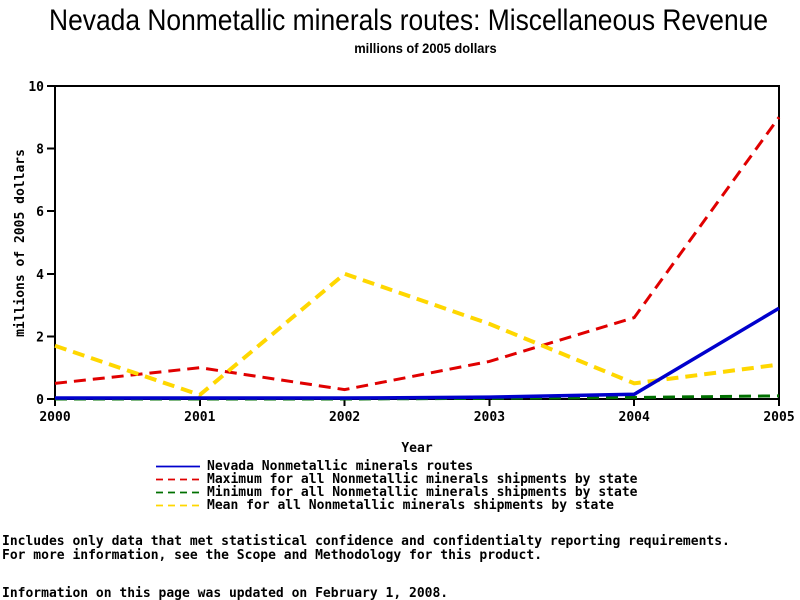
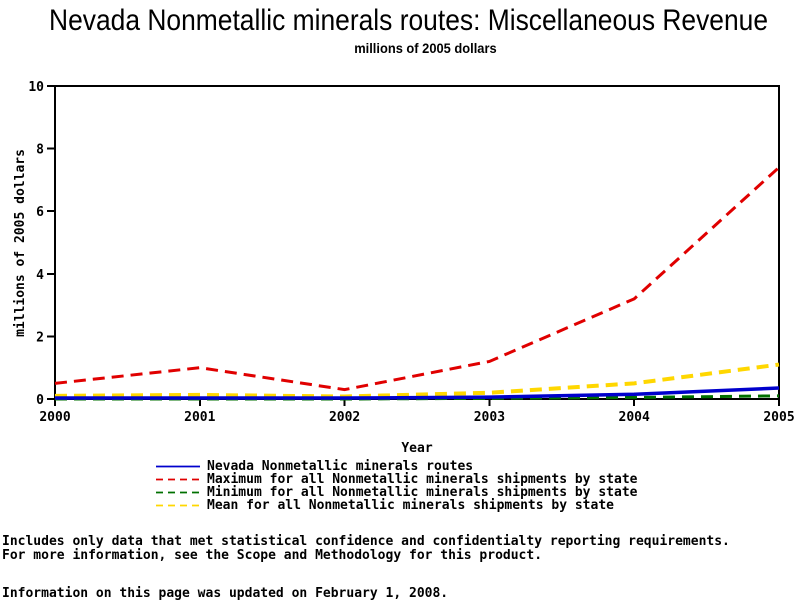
Mean for all Nonmetallic minerals shipments by state/2000: 1.7 -> 0.1
Mean for all Nonmetallic minerals shipments by state/2002: 4.0 -> 0.1
Mean for all Nonmetallic minerals shipments by state/2003: 2.4 -> 0.2
Maximum for all Nonmetallic minerals shipments by state/2004: 2.6 -> 3.2
Nevada Nonmetallic minerals routes/2005: 2.9 -> 0.3
Maximum for all Nonmetallic minerals shipments by state/2005: 9.0 -> 7.4
